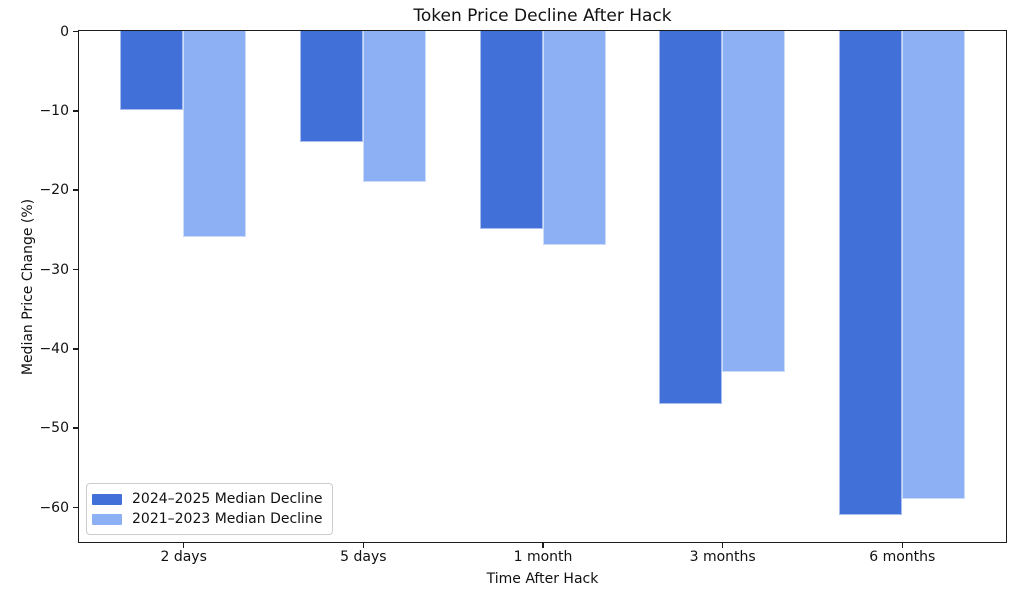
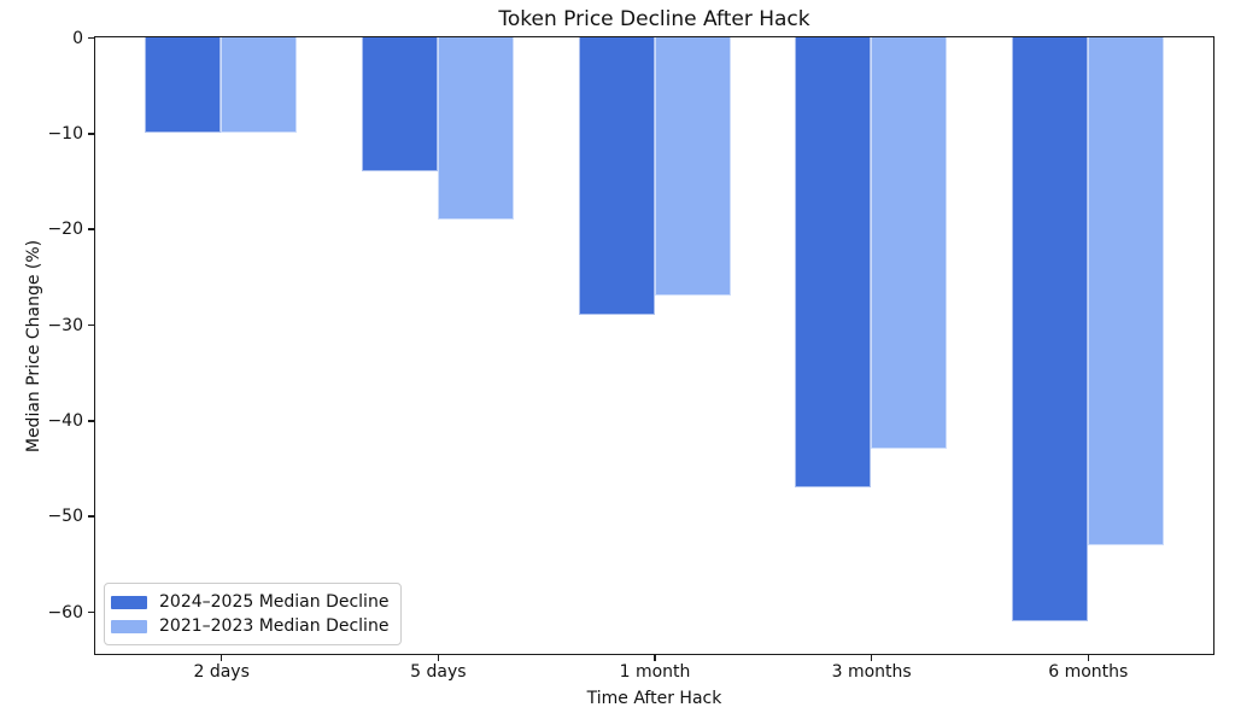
2021–2023 Median Decline/2 days: -26 -> -10
2024–2025 Median Decline/1 month: -25 -> -29
2021–2023 Median Decline/6 months: -59 -> -53
